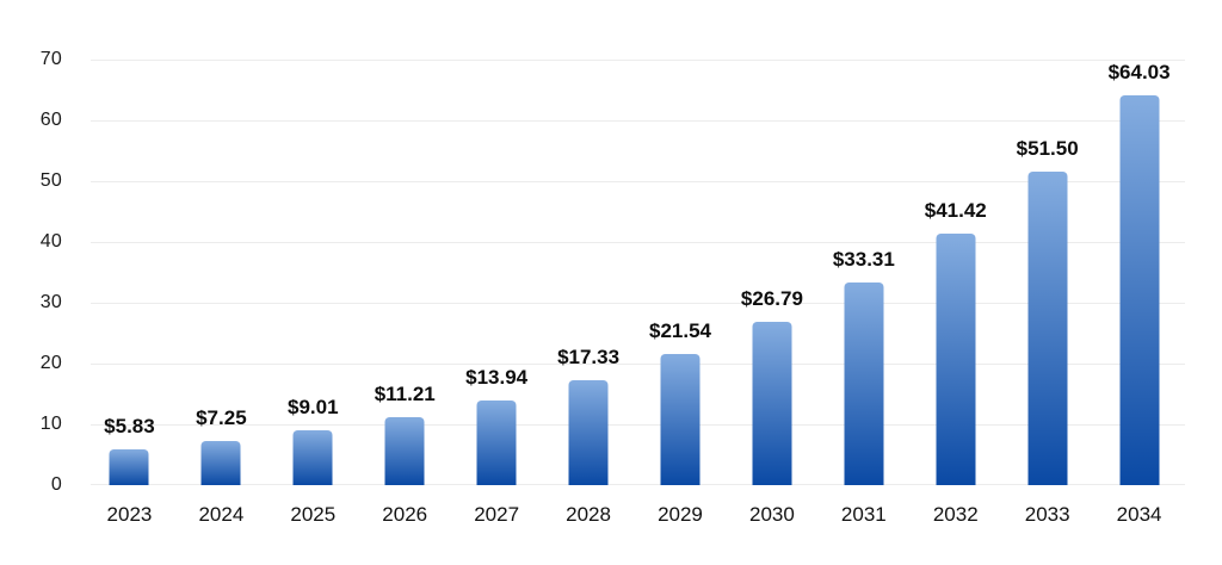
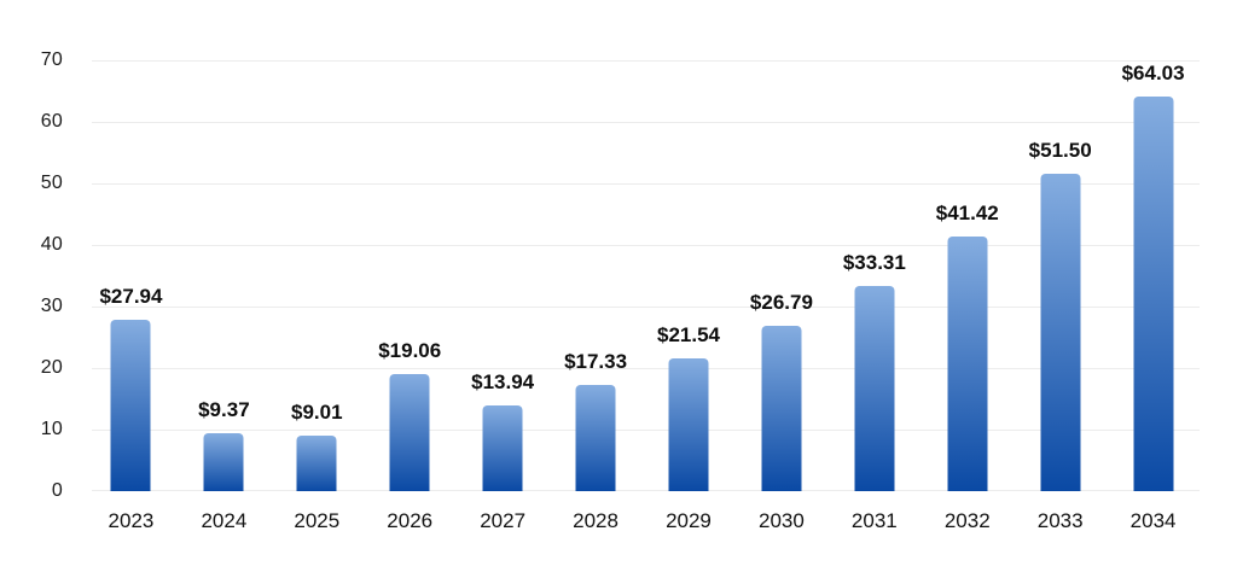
2023: $5.83 -> $27.94
2024: $7.25 -> $9.37
2026: $11.21 -> $19.06
